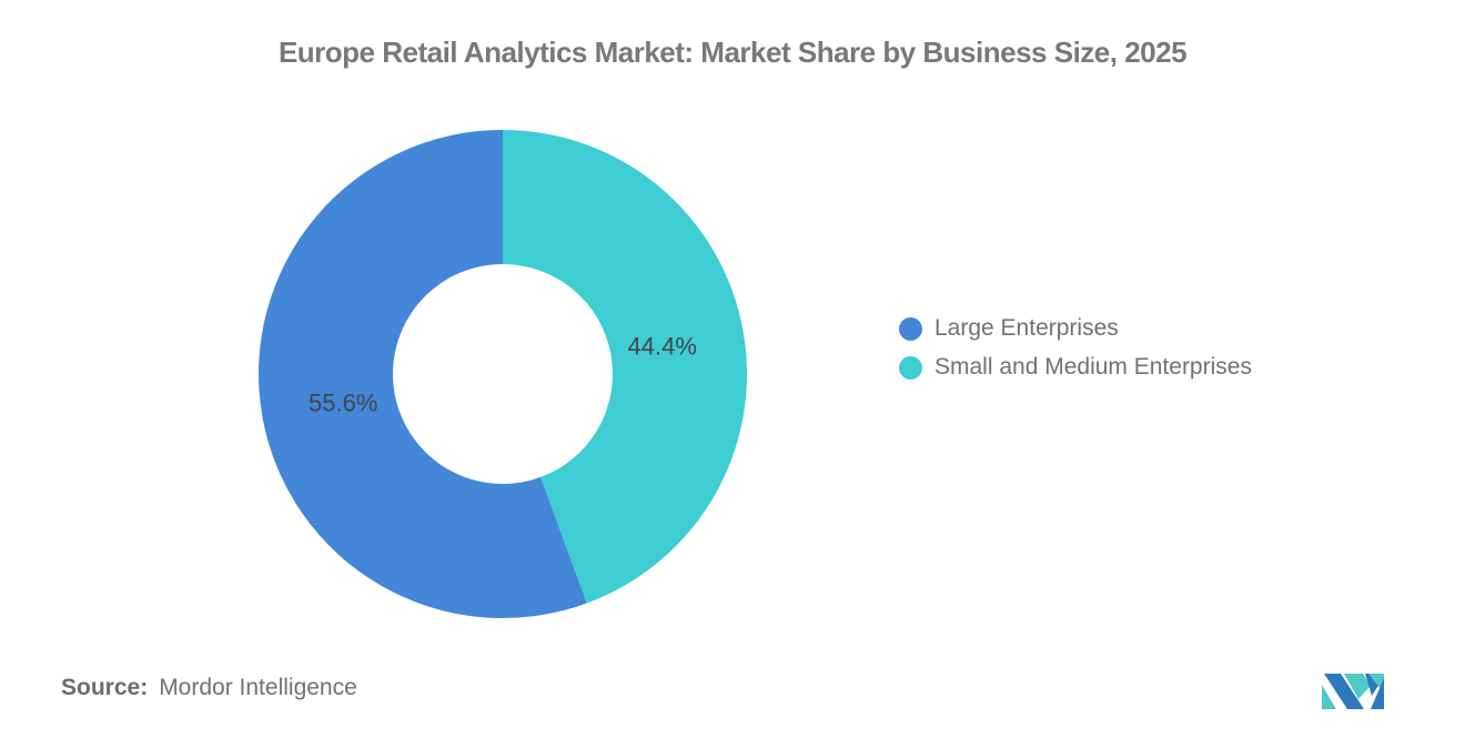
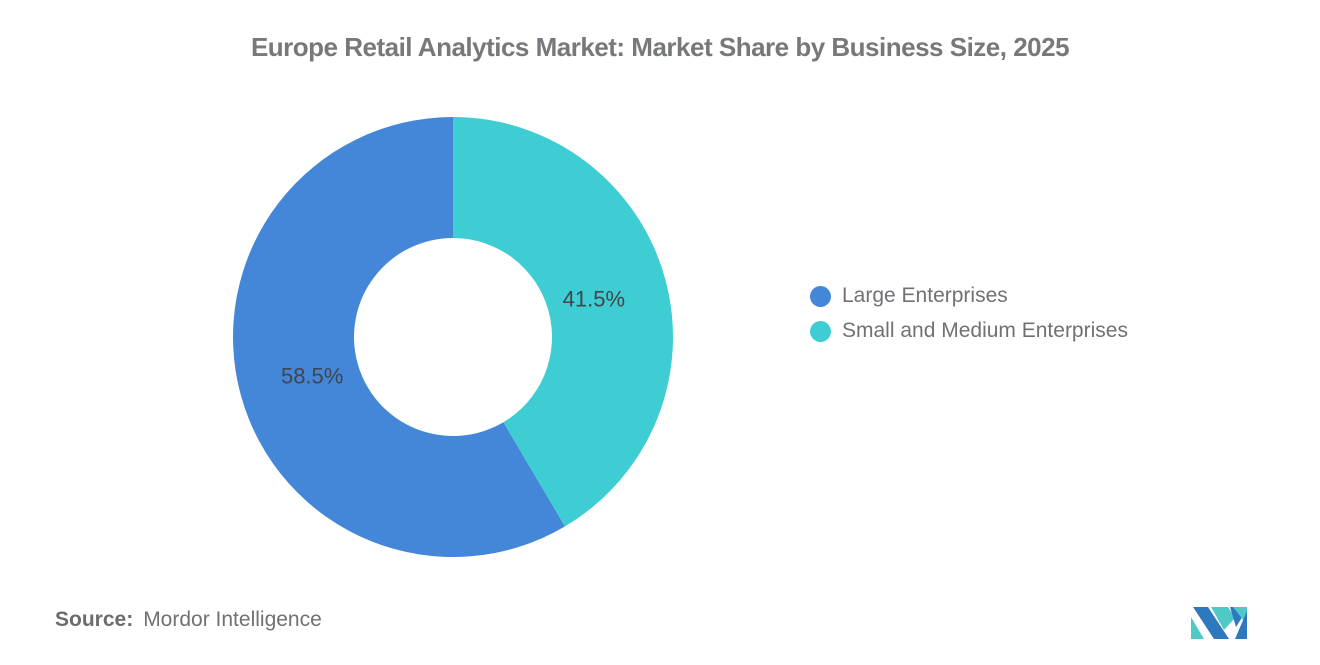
Large Enterprises: 55.6% -> 58.5%
Small and Medium Enterprises: 44.4% -> 41.5%
